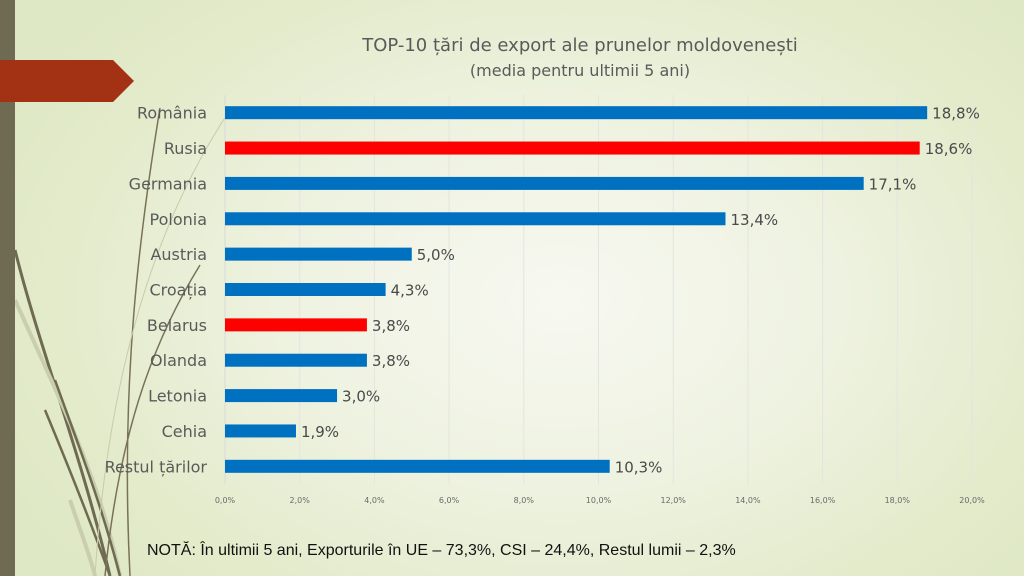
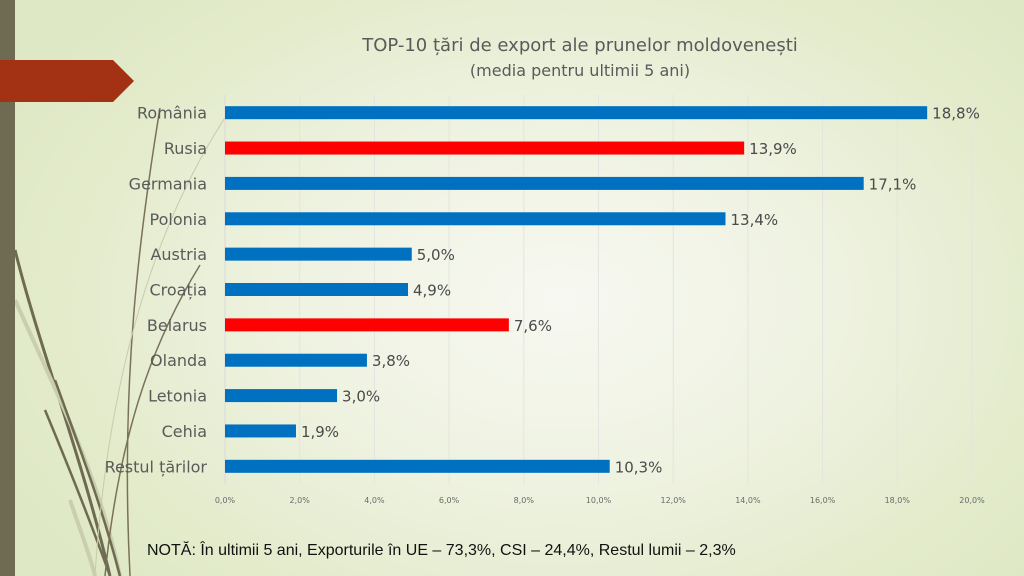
Rusia: 18,6% -> 13,9%
Croația: 4,3% -> 4,9%
Belarus: 3,8% -> 7,6%
